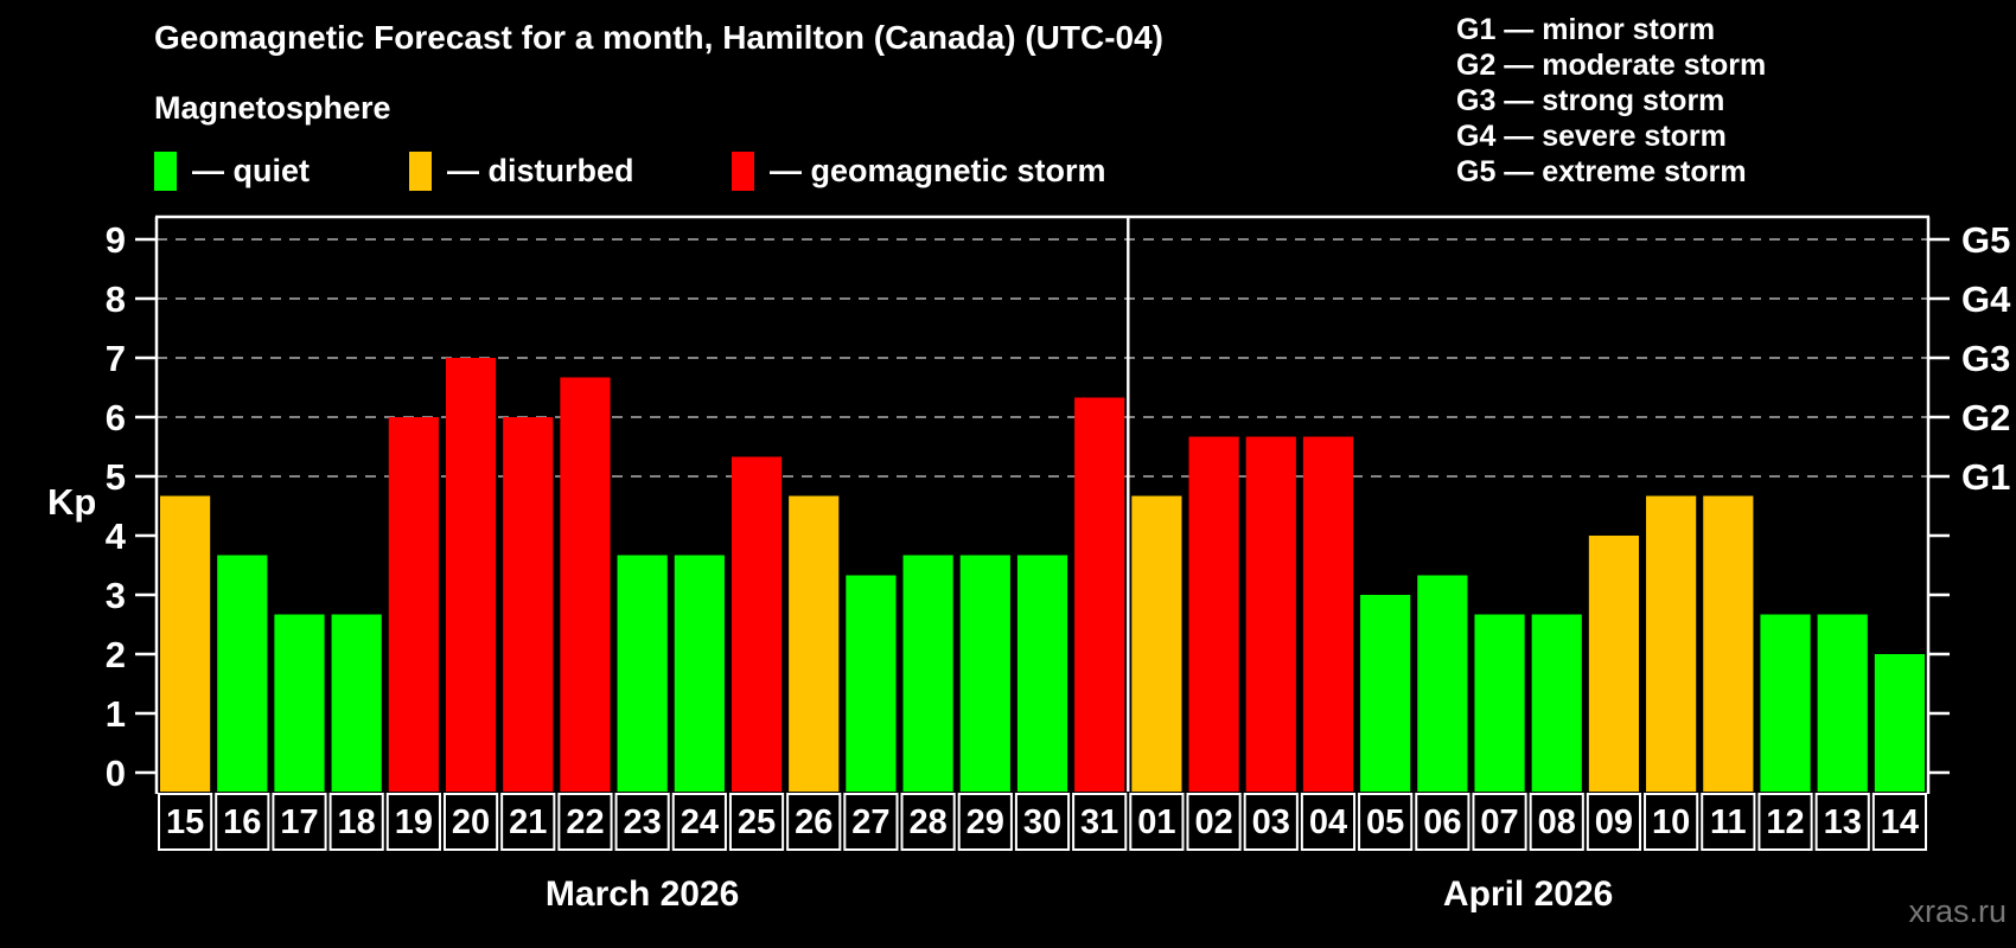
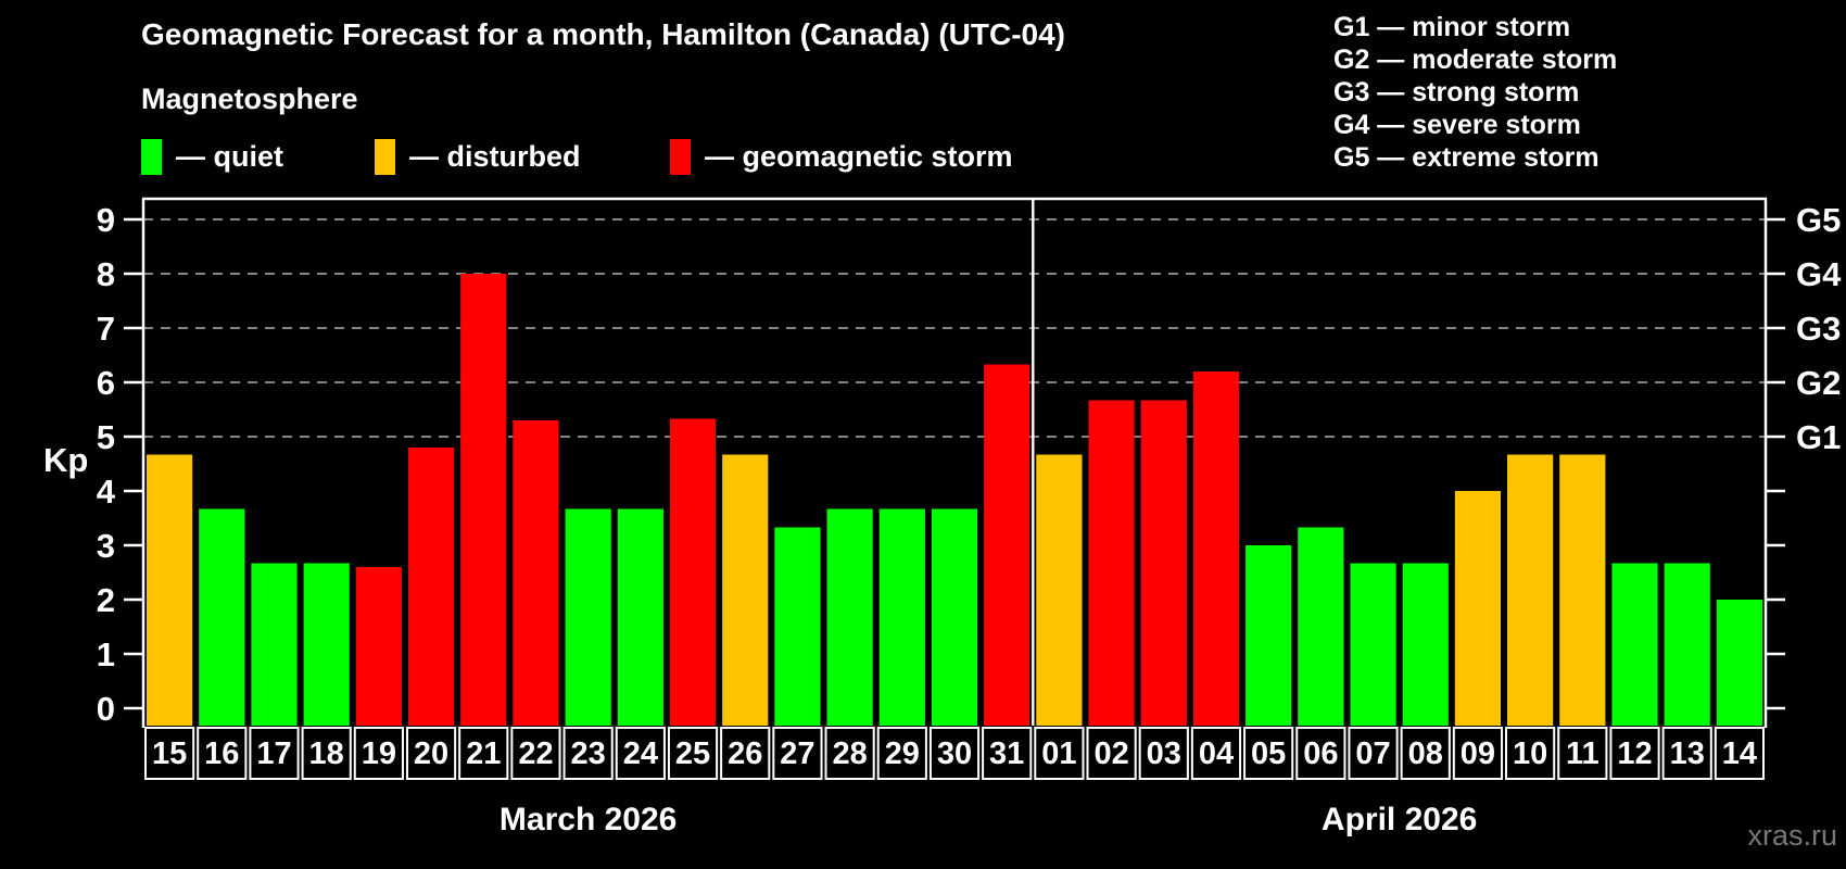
19: 6.0 -> 2.6
20: 7.0 -> 4.8
21: 6.0 -> 8.0
22: 6.7 -> 5.3
04: 5.7 -> 6.2
